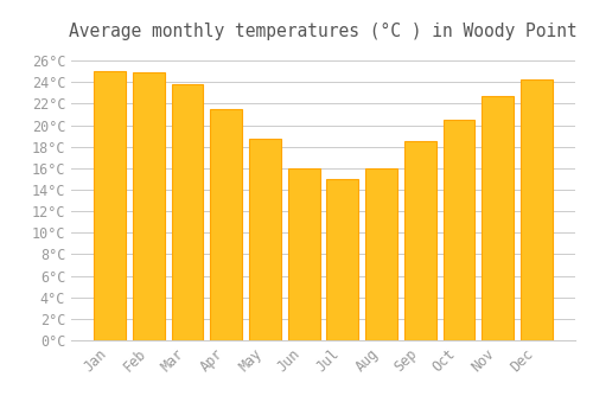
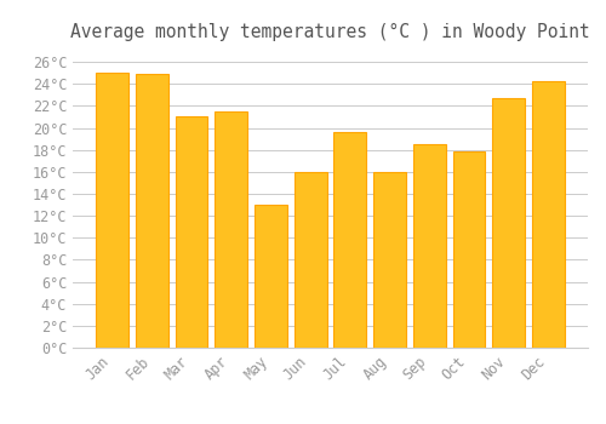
Mar: 23.8°C -> 21.0°C
May: 18.7°C -> 13.0°C
Jul: 15.0°C -> 19.6°C
Oct: 20.5°C -> 17.8°C
